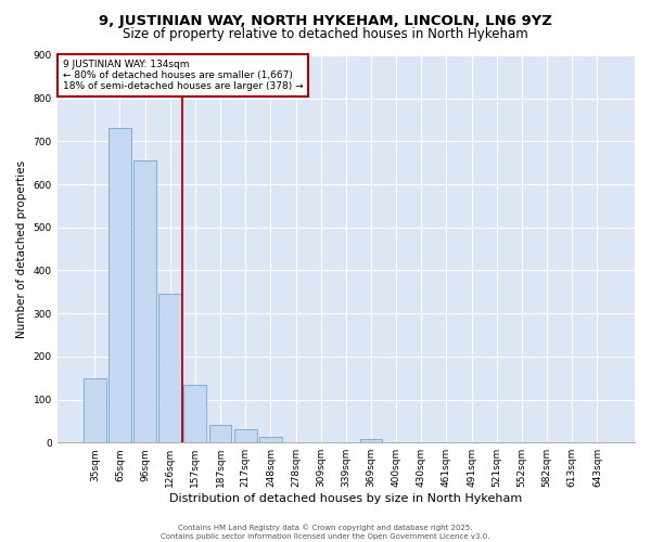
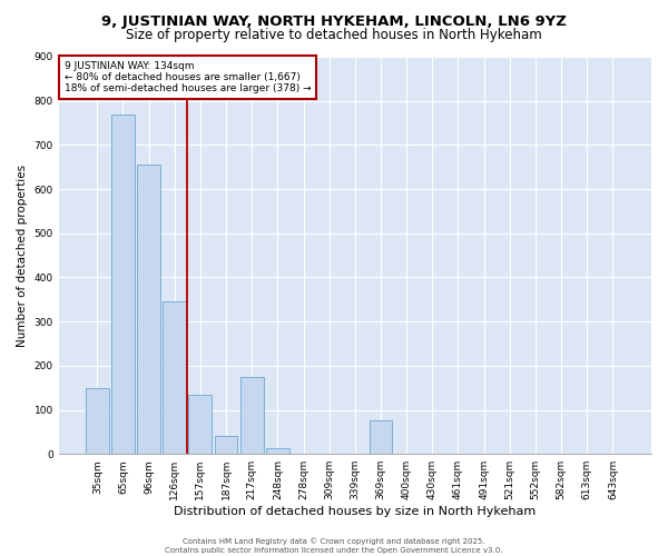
65sqm: 730 -> 770
217sqm: 30 -> 175
369sqm: 8 -> 75
